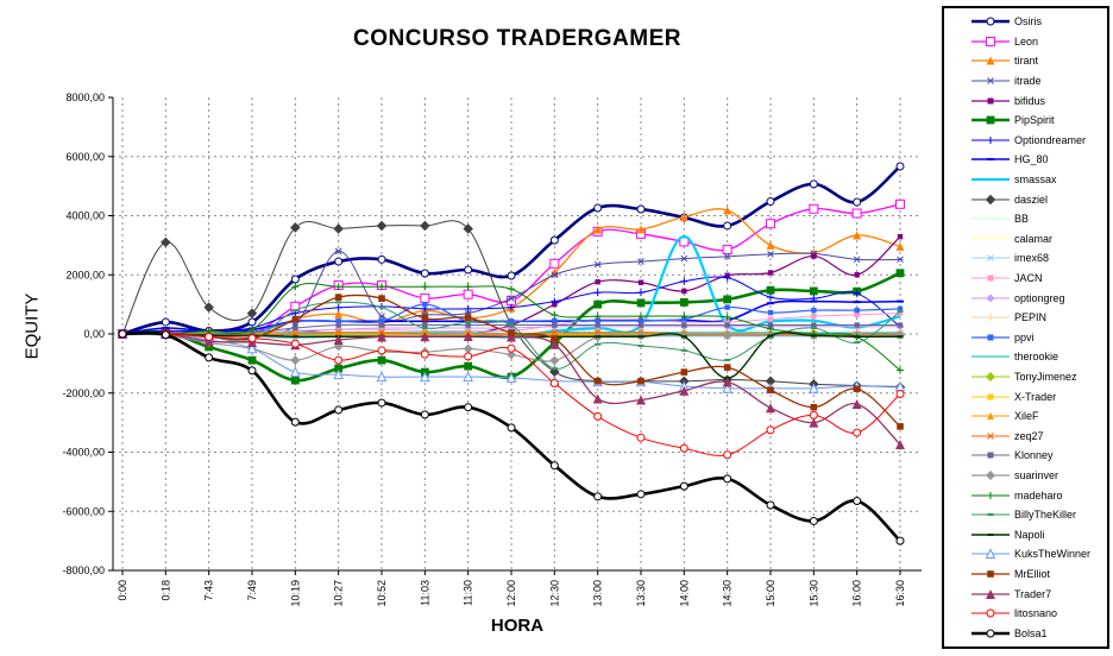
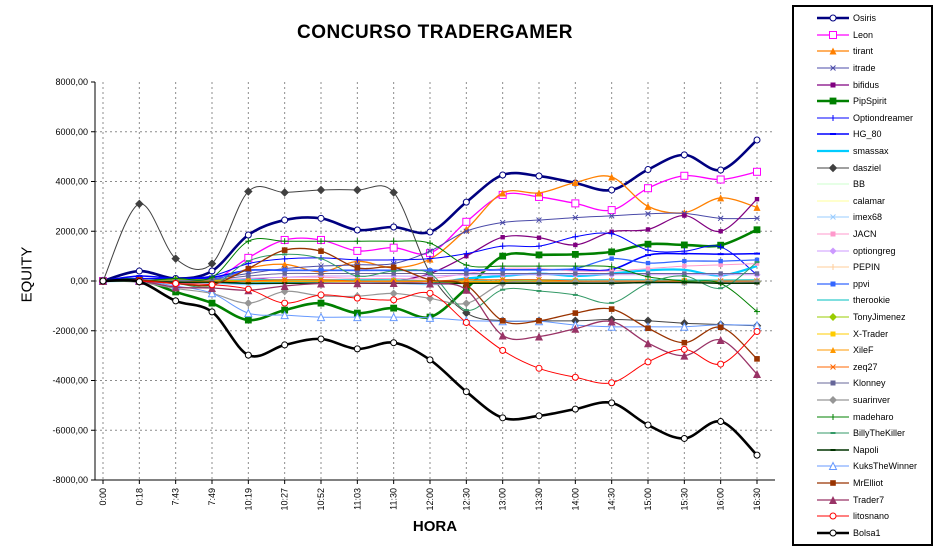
itrade/10:27: 2800 -> 500
ppvi/11:03: 1000 -> 400
smassax/14:00: 3300 -> 200
Napoli/14:30: -1500 -> -100
